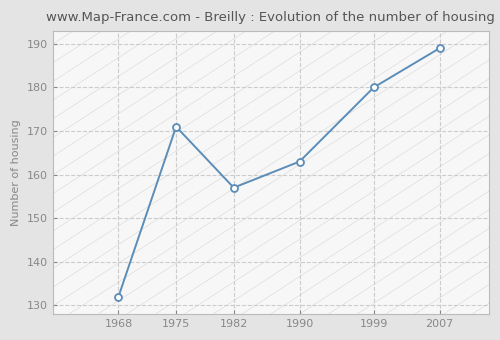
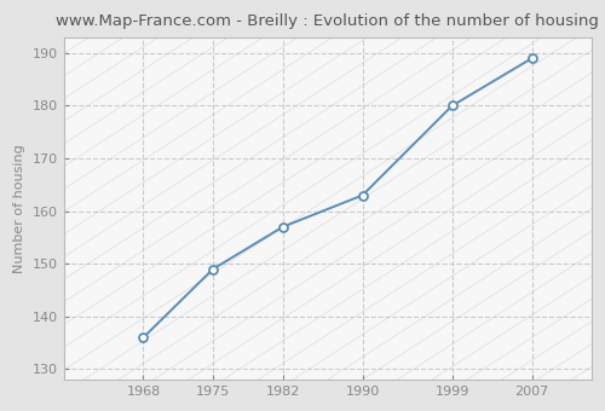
1968: 132 -> 136
1975: 171 -> 149
